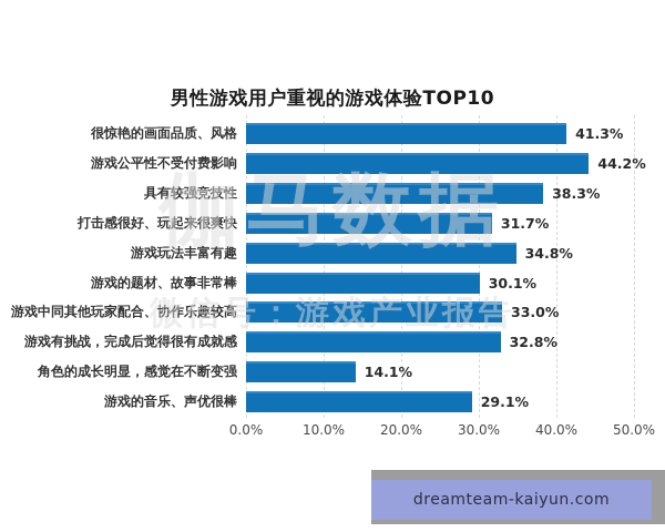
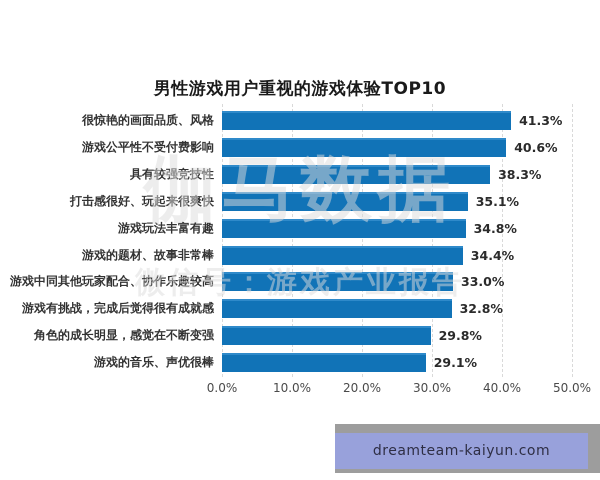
游戏公平性不受付费影响: 44.2% -> 40.6%
打击感很好、玩起来很爽快: 31.7% -> 35.1%
游戏的题材、故事非常棒: 30.1% -> 34.4%
角色的成长明显，感觉在不断变强: 14.1% -> 29.8%
